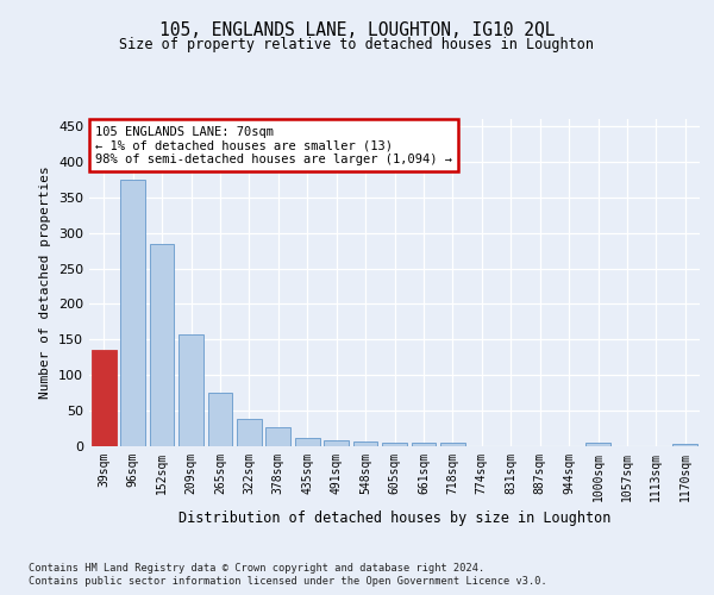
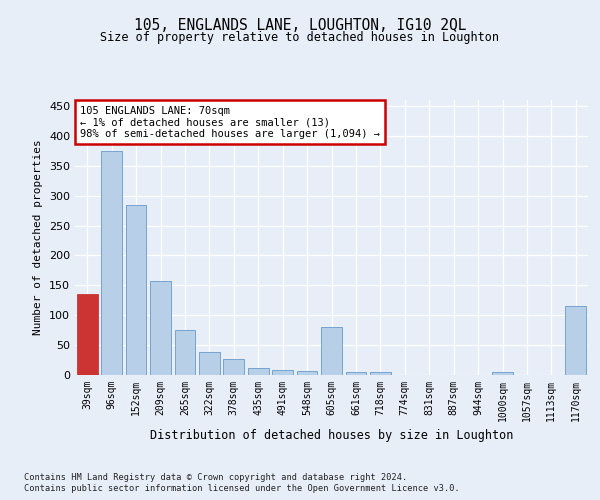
605sqm: 5 -> 80
1170sqm: 4 -> 116
